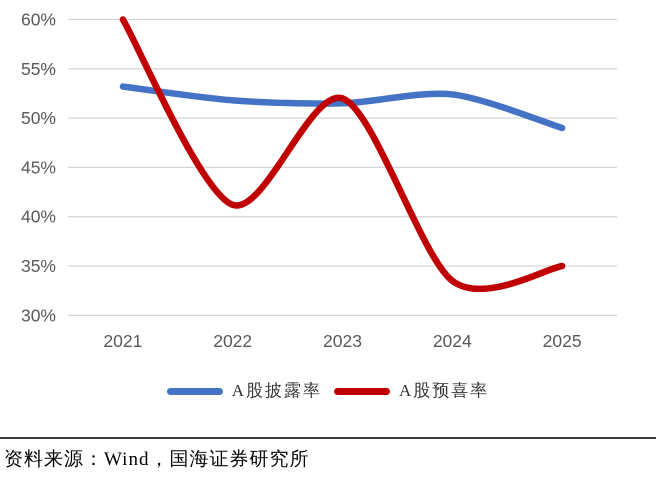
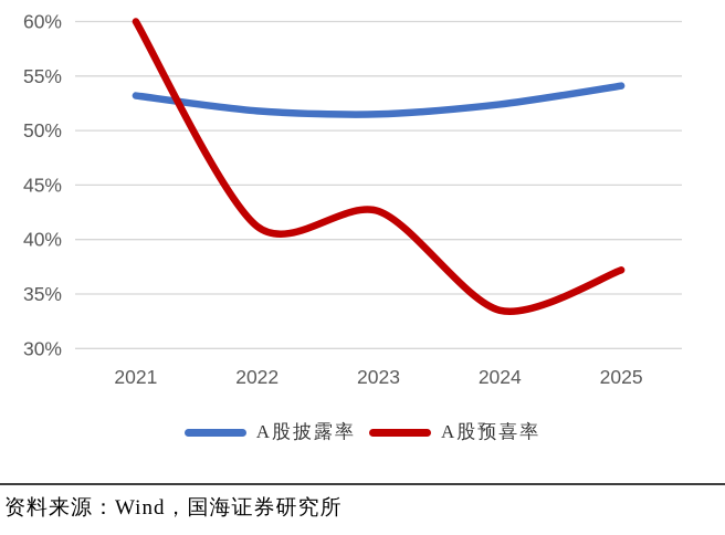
A股预喜率/2023: 52% -> 43%
A股披露率/2025: 49% -> 54%
A股预喜率/2025: 35% -> 37%
